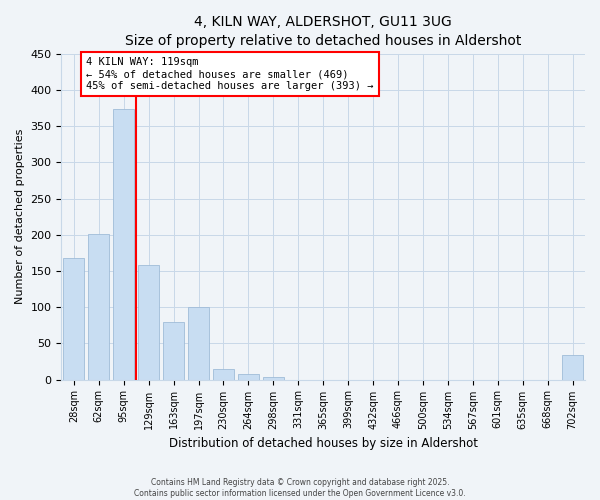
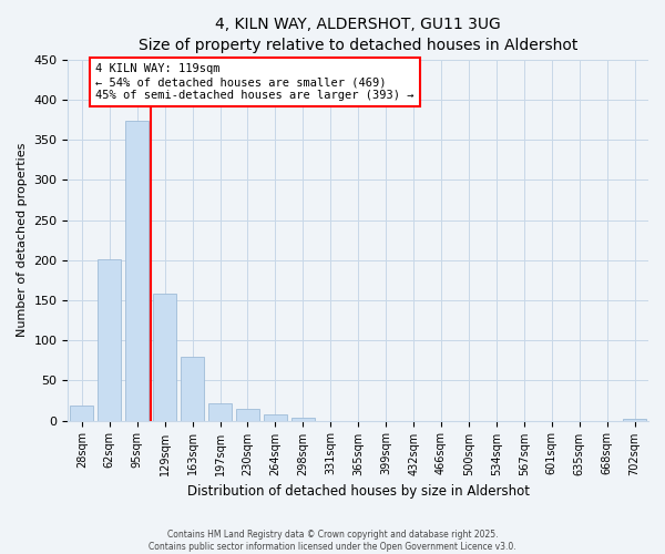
28sqm: 168 -> 19
197sqm: 100 -> 22
702sqm: 34 -> 2
